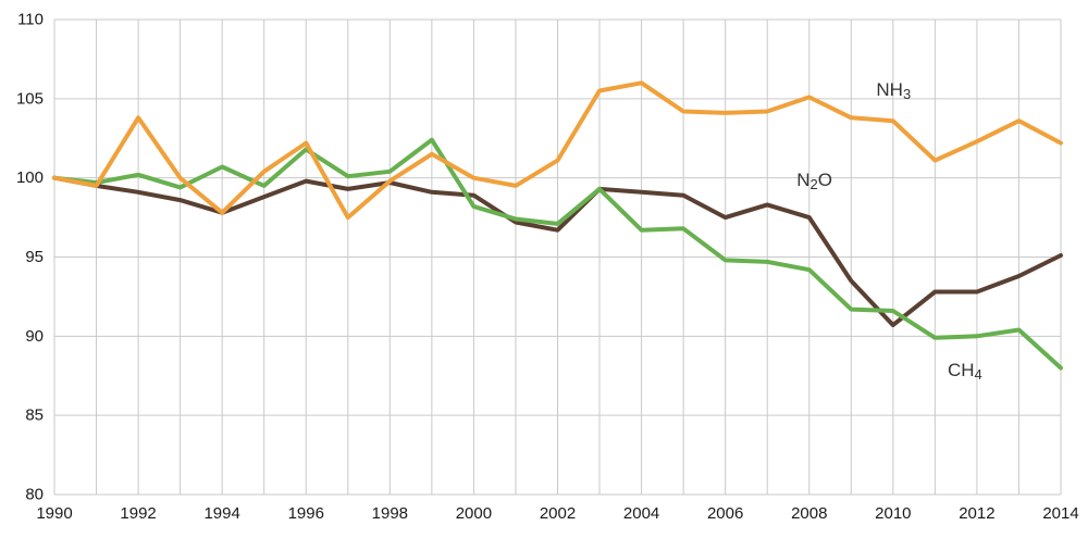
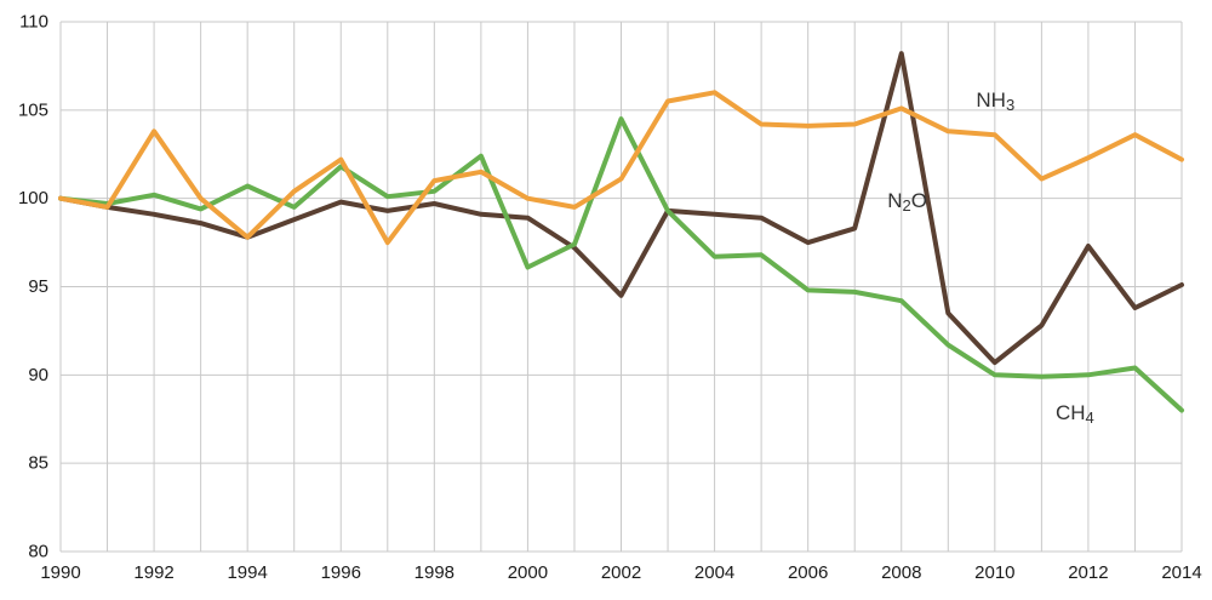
NH3/1998: 99.8 -> 101.0
CH4/2000: 98.2 -> 96.1
N2O/2002: 96.7 -> 94.5
CH4/2002: 97.1 -> 104.5
N2O/2008: 97.5 -> 108.2
CH4/2010: 91.6 -> 90.0
N2O/2012: 92.8 -> 97.3
